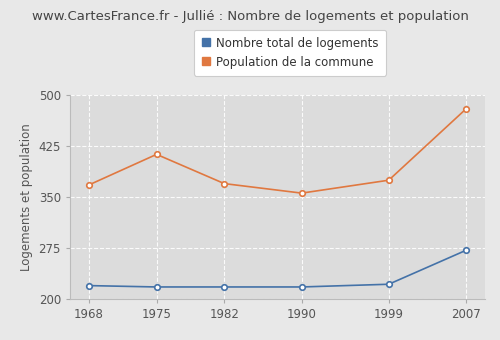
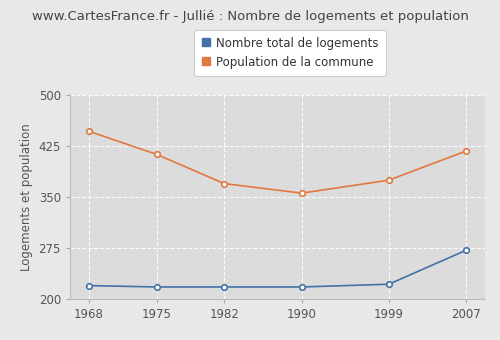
Population de la commune/1968: 368 -> 447
Population de la commune/2007: 480 -> 418
